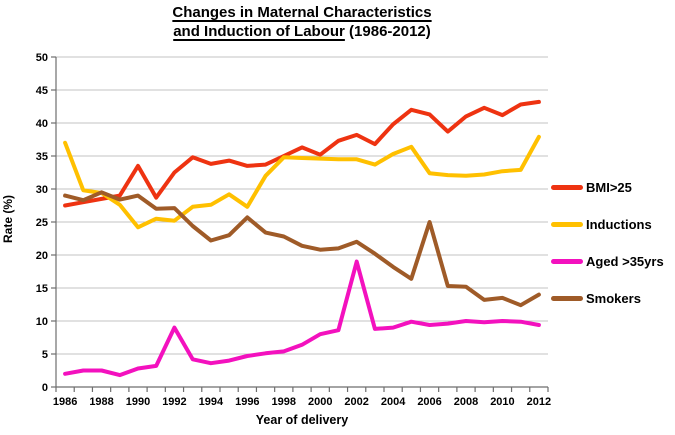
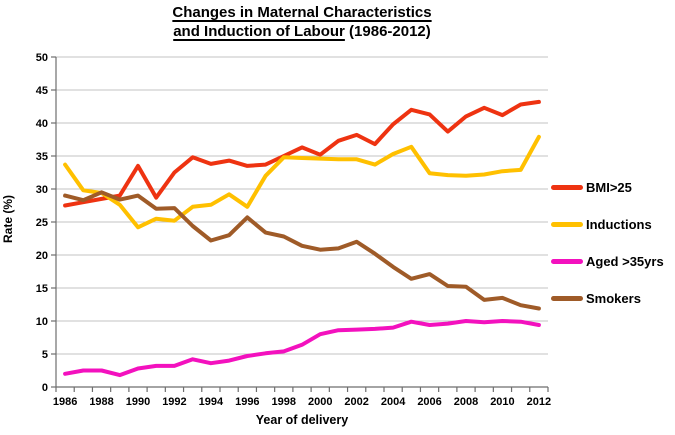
Inductions/1986: 37 -> 34
Aged >35yrs/1992: 9 -> 3
Aged >35yrs/2002: 19 -> 9
Smokers/2006: 25 -> 17
Smokers/2012: 14 -> 12
